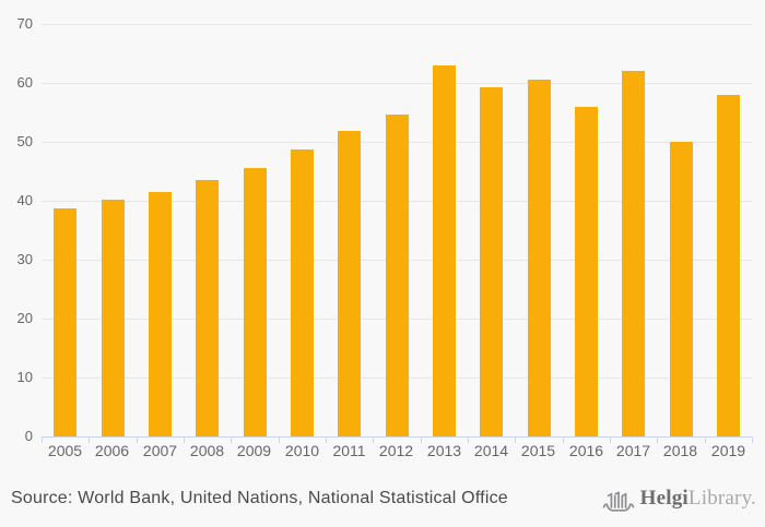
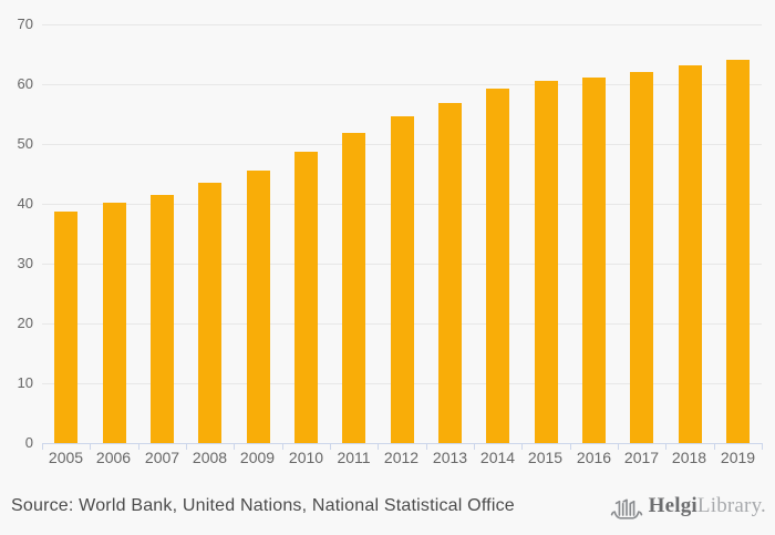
2013: 63 -> 57
2016: 56 -> 61
2018: 50 -> 63
2019: 58 -> 64
